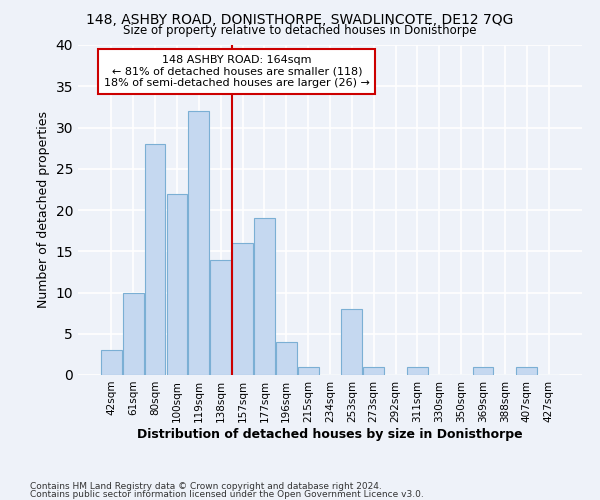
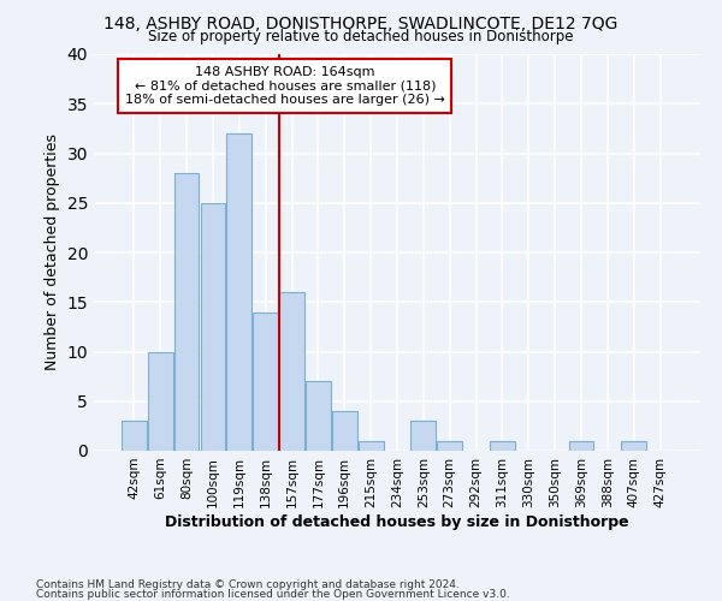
100sqm: 22 -> 25
177sqm: 19 -> 7
253sqm: 8 -> 3
